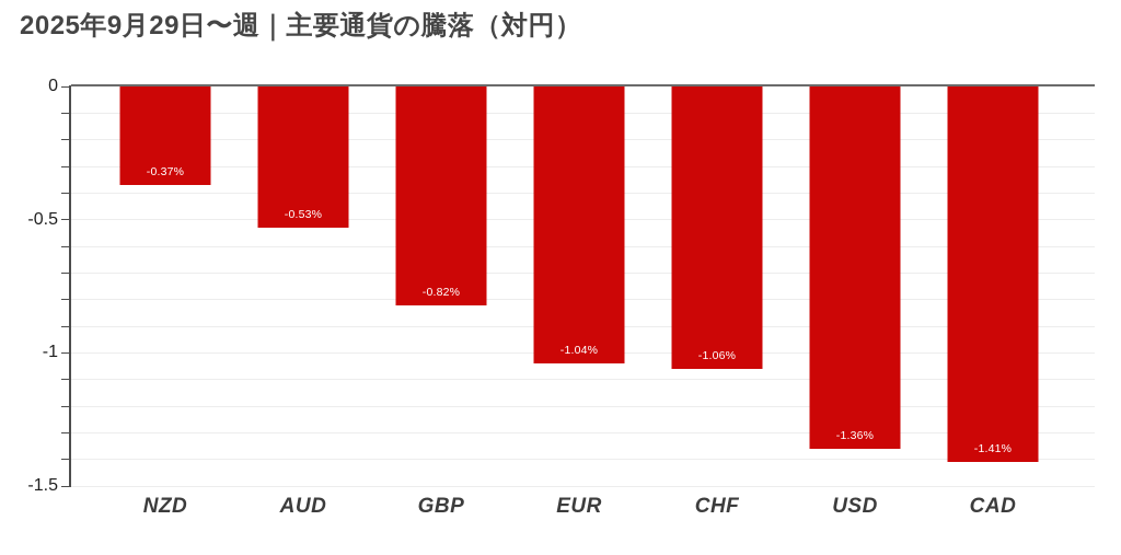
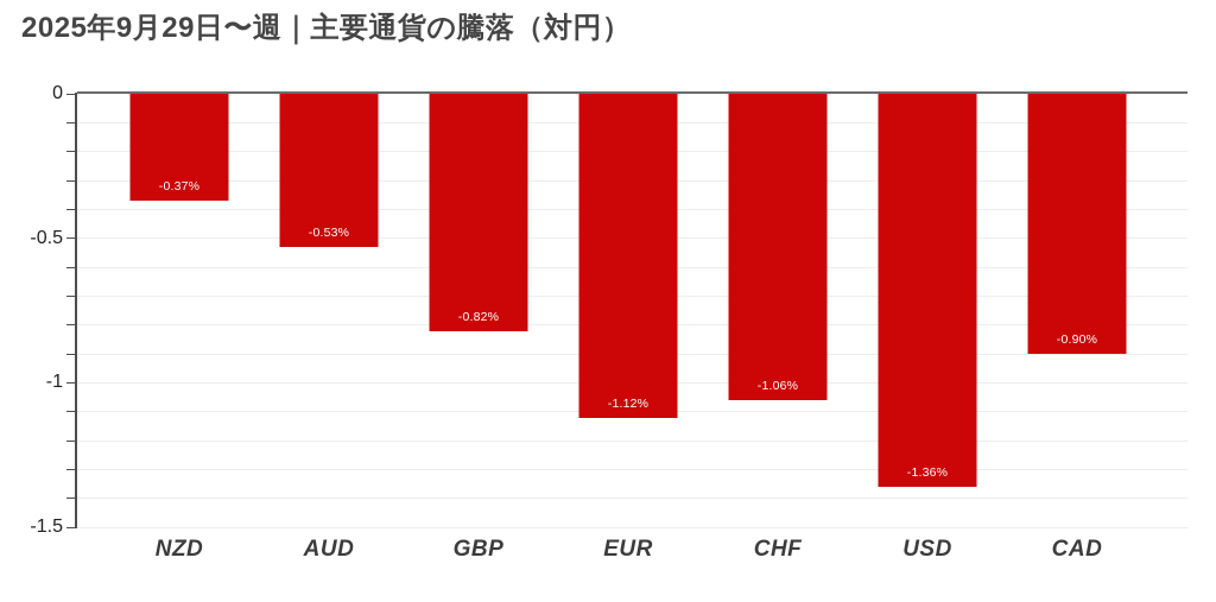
EUR: -1.04% -> -1.12%
CAD: -1.41% -> -0.90%
